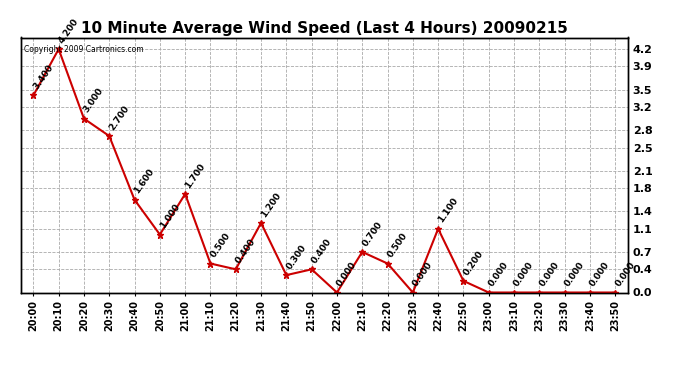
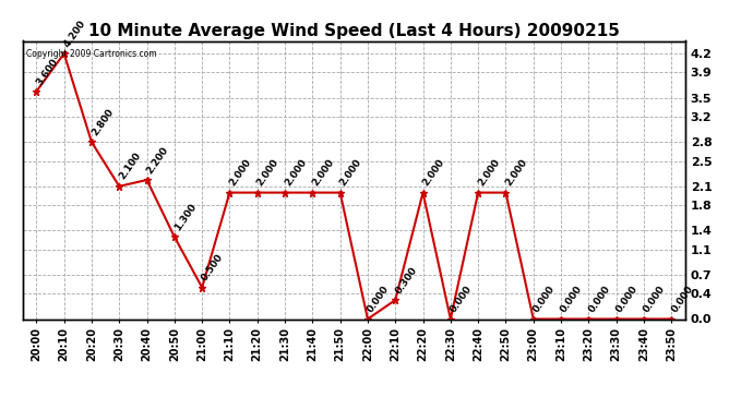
20:00: 3.400 -> 3.600
20:20: 3.000 -> 2.800
20:30: 2.700 -> 2.100
20:40: 1.600 -> 2.200
20:50: 1.000 -> 1.300
21:00: 1.700 -> 0.500
21:10: 0.500 -> 2.000
21:20: 0.400 -> 2.000
21:30: 1.200 -> 2.000
21:40: 0.300 -> 2.000
21:50: 0.400 -> 2.000
22:10: 0.700 -> 0.300
22:20: 0.500 -> 2.000
22:40: 1.100 -> 2.000
22:50: 0.200 -> 2.000
